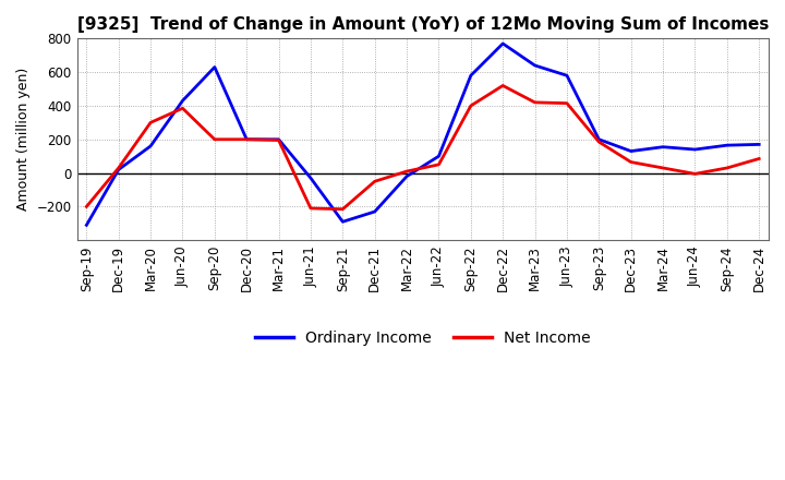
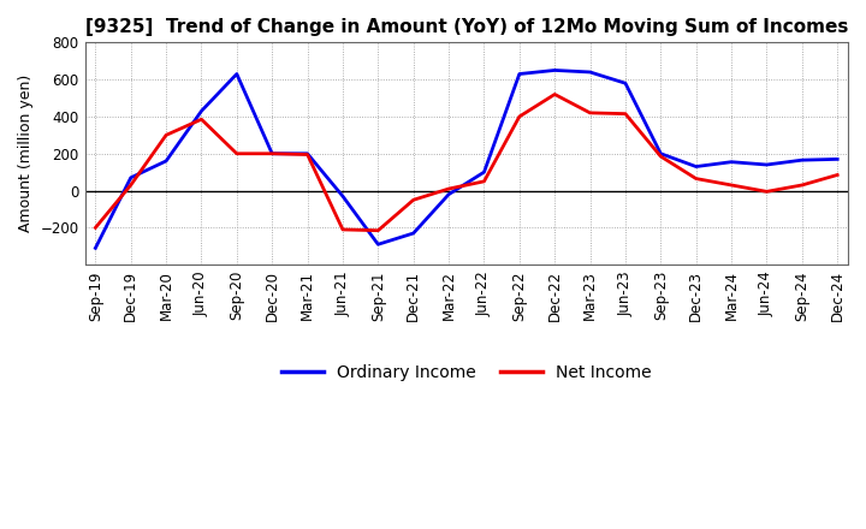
Ordinary Income/Dec-19: 20 -> 70
Ordinary Income/Sep-22: 580 -> 630
Ordinary Income/Dec-22: 770 -> 650
